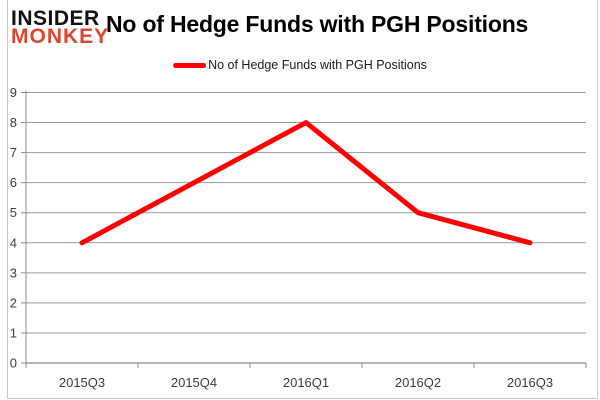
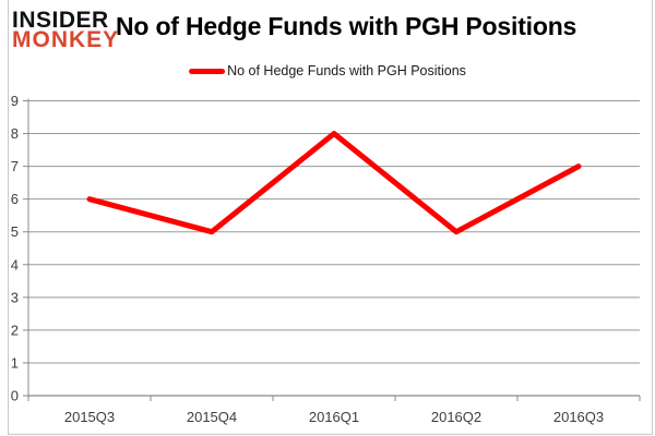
2015Q3: 4 -> 6
2015Q4: 6 -> 5
2016Q3: 4 -> 7
